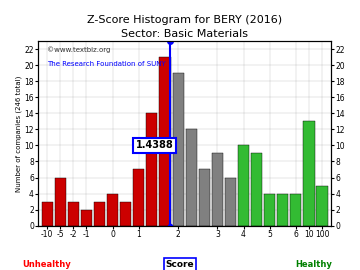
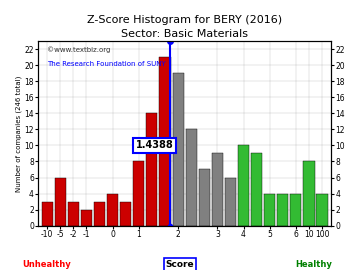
1: 7 -> 8
10: 13 -> 8
100: 5 -> 4
